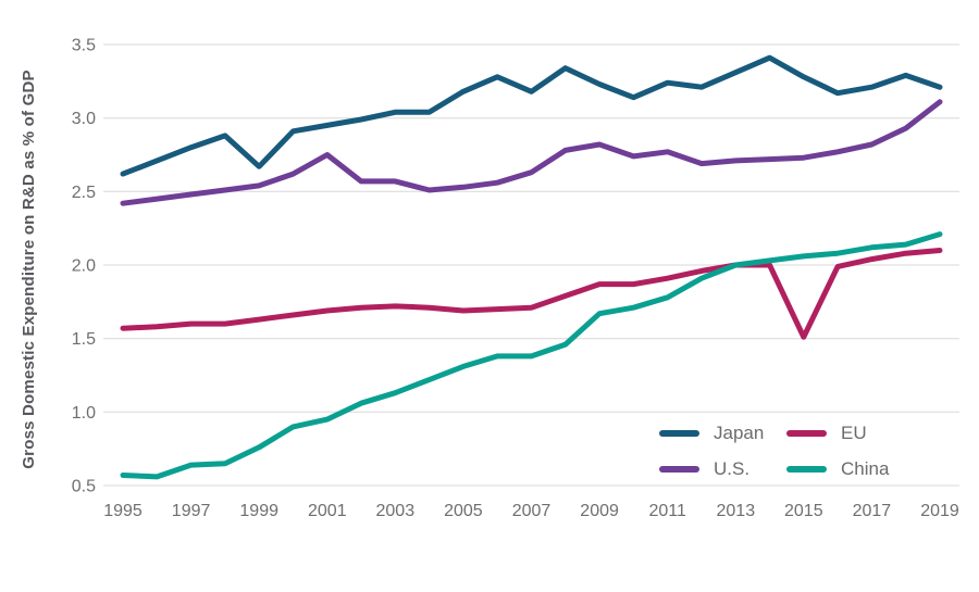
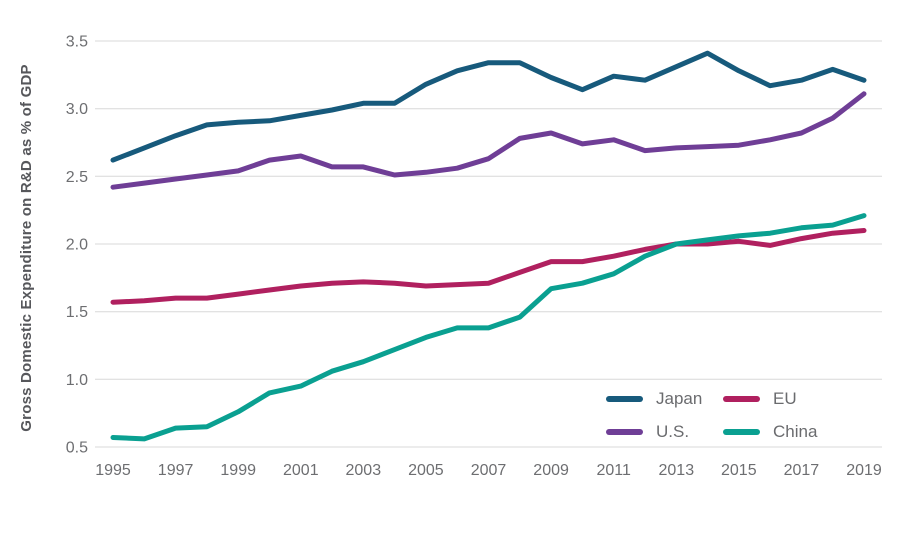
Japan/1999: 2.67 -> 2.90
U.S./2001: 2.75 -> 2.65
Japan/2007: 3.18 -> 3.34
EU/2015: 1.51 -> 2.02
